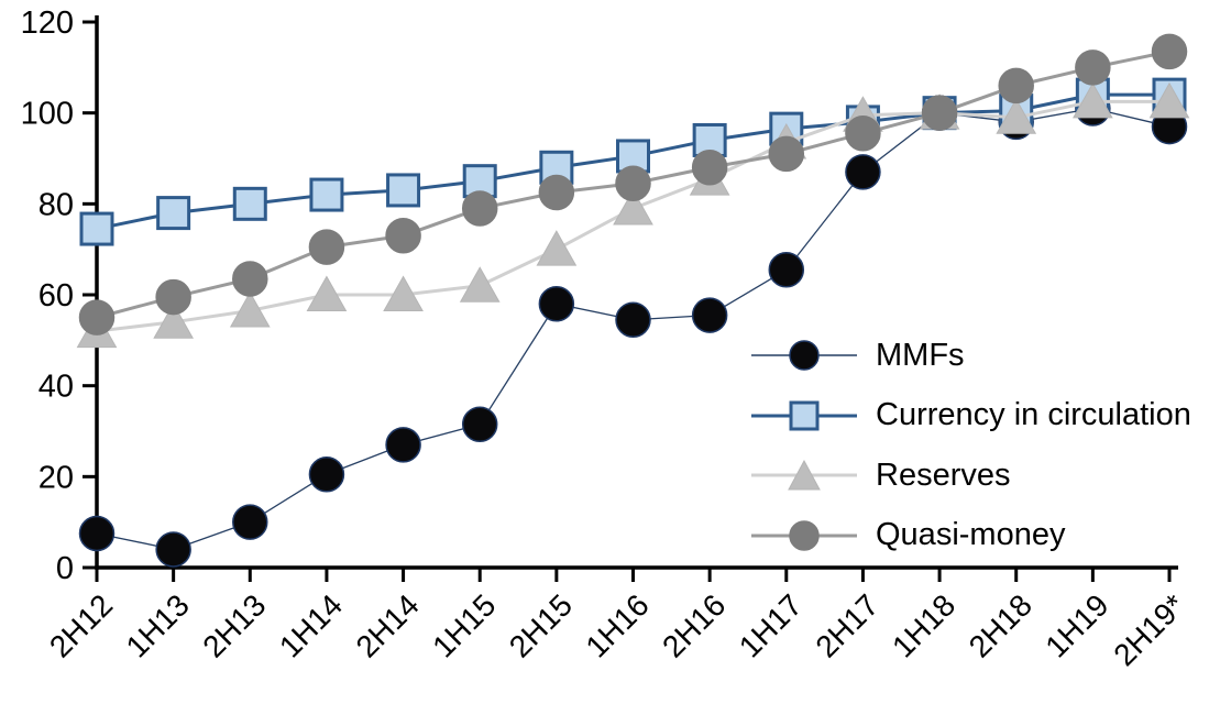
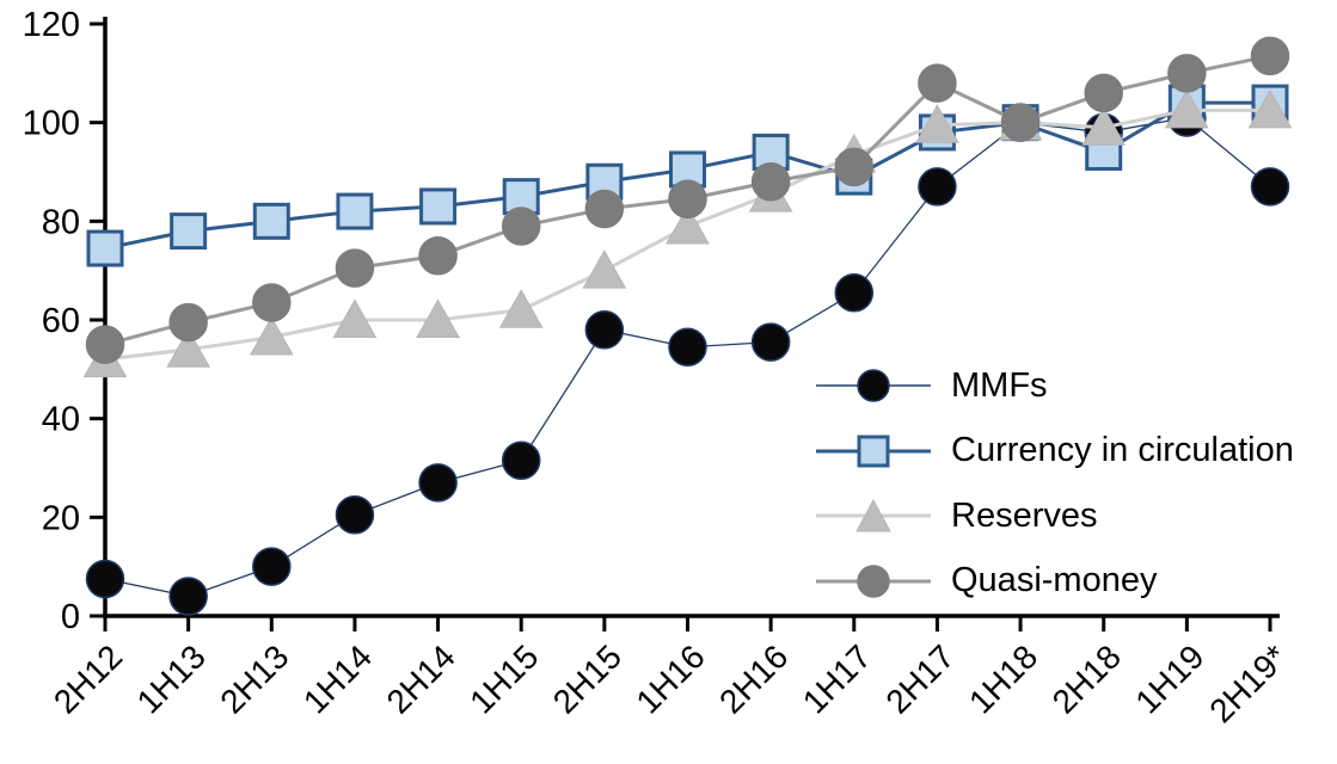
Currency in circulation/1H17: 96 -> 89
Quasi-money/2H17: 96 -> 108
Currency in circulation/2H18: 100 -> 94
MMFs/2H19*: 97 -> 87
